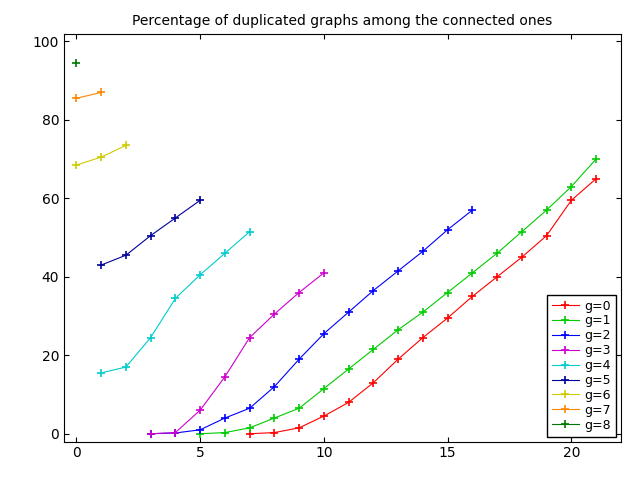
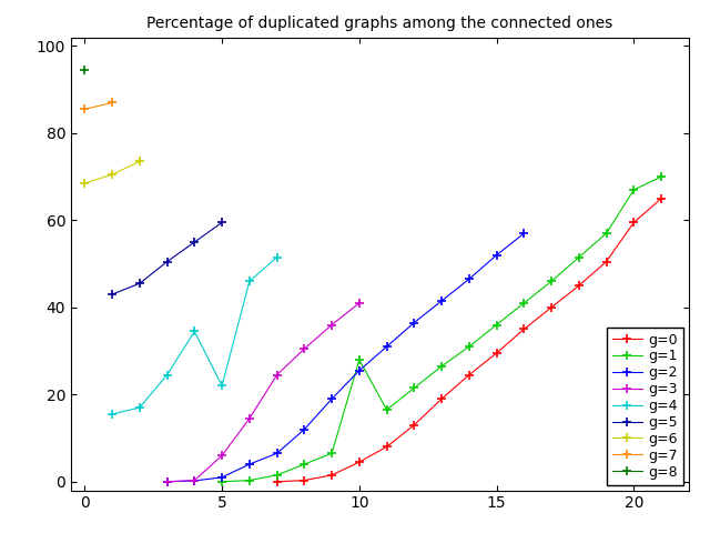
g=4/5: 40.5 -> 22.0
g=1/10: 11.5 -> 28.0
g=1/20: 63.0 -> 67.0
